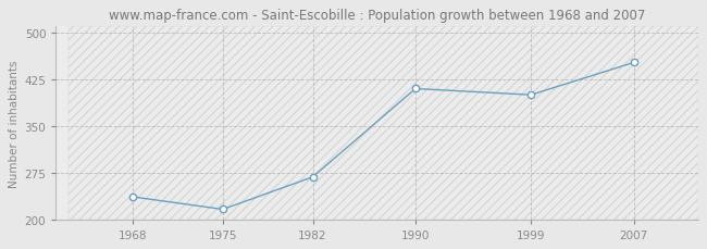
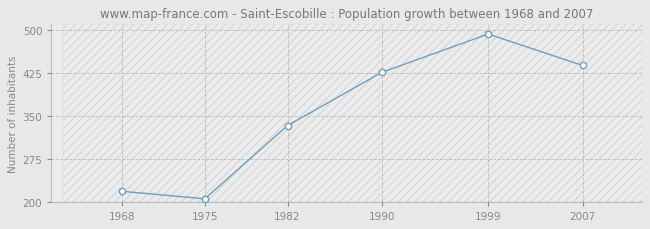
1968: 236 -> 218
1975: 216 -> 205
1982: 268 -> 333
1990: 410 -> 426
1999: 400 -> 493
2007: 452 -> 438
